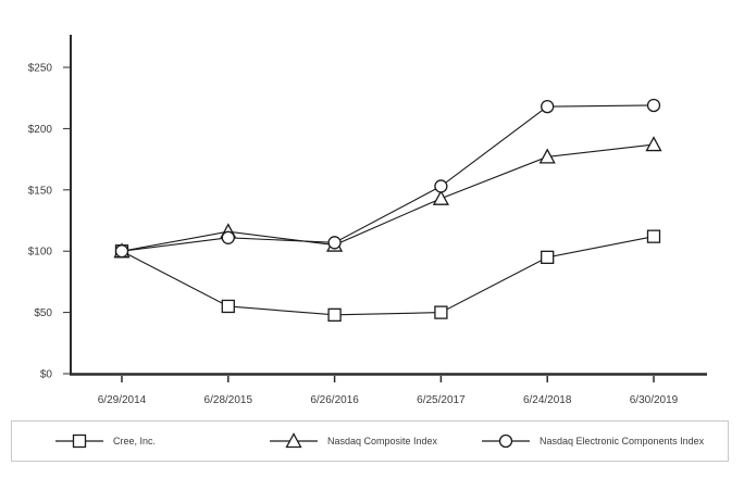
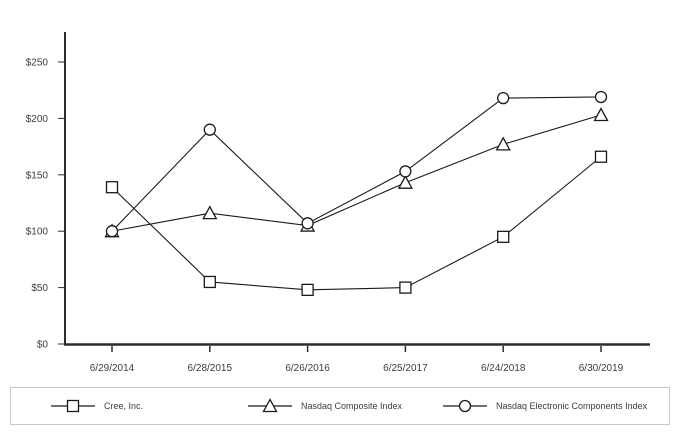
Cree, Inc./6/29/2014: $100 -> $139
Nasdaq Electronic Components Index/6/28/2015: $111 -> $190
Cree, Inc./6/30/2019: $112 -> $166
Nasdaq Composite Index/6/30/2019: $187 -> $203
